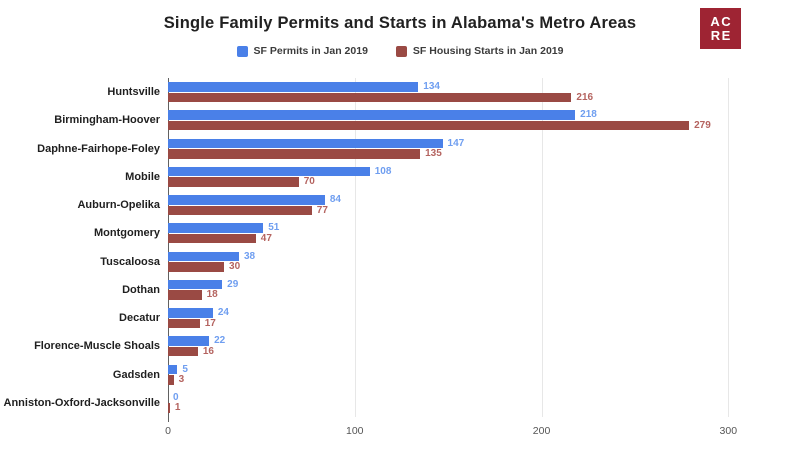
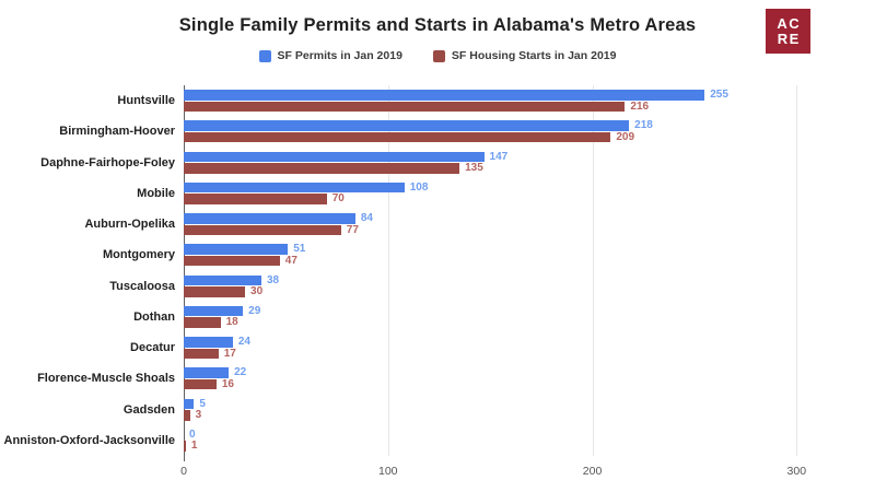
SF Permits in Jan 2019/Huntsville: 134 -> 255
SF Housing Starts in Jan 2019/Birmingham-Hoover: 279 -> 209
